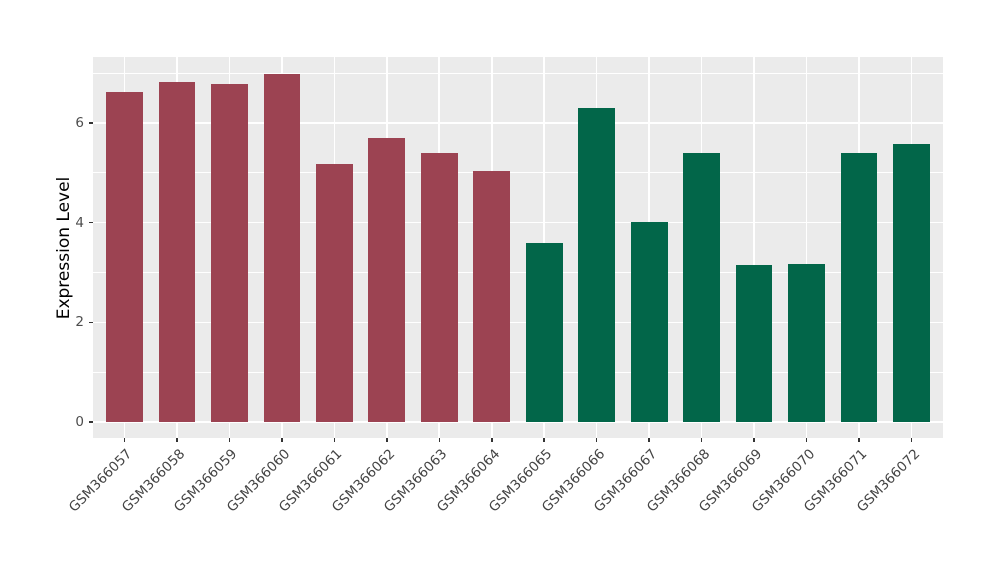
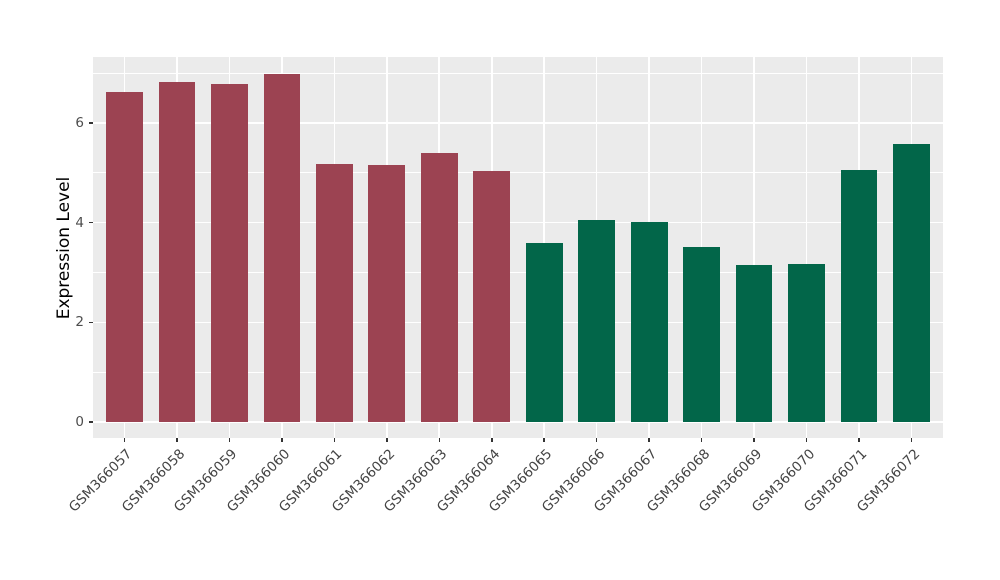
GSM366062: 5.7 -> 5.2
GSM366066: 6.3 -> 4.1
GSM366068: 5.4 -> 3.5
GSM366071: 5.4 -> 5.1
